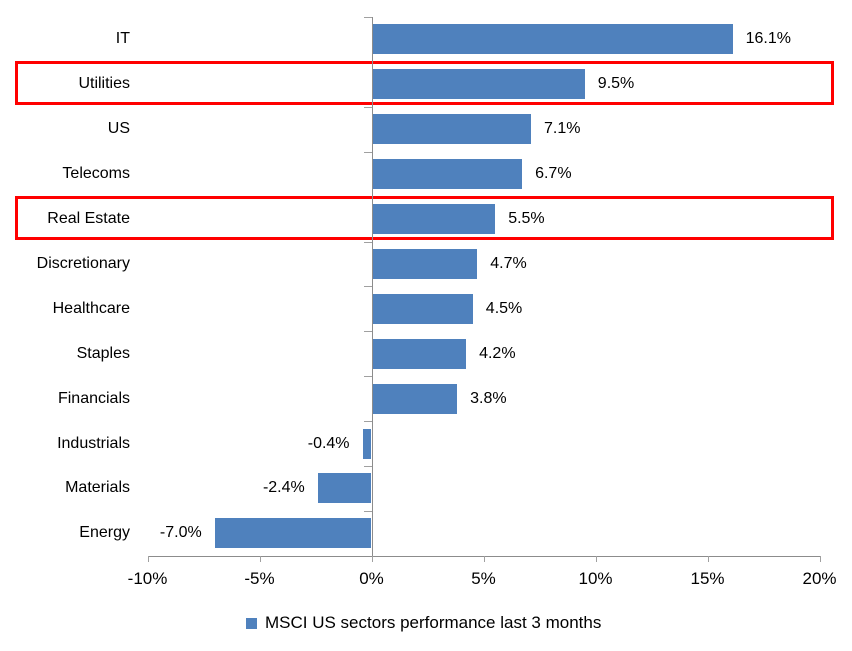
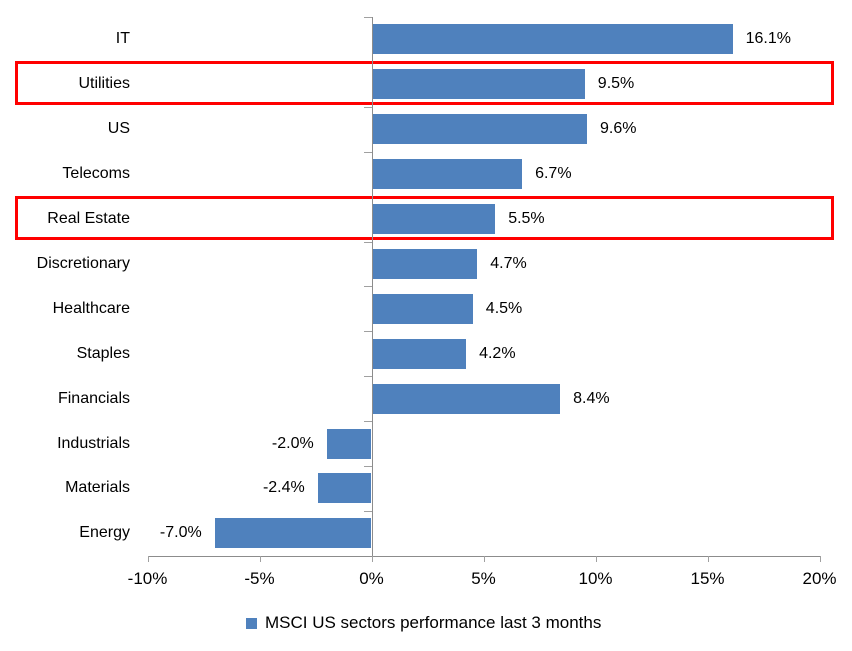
US: 7.1% -> 9.6%
Financials: 3.8% -> 8.4%
Industrials: -0.4% -> -2.0%
